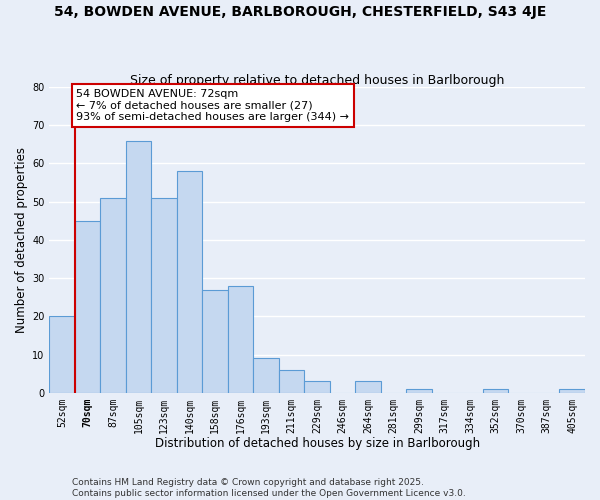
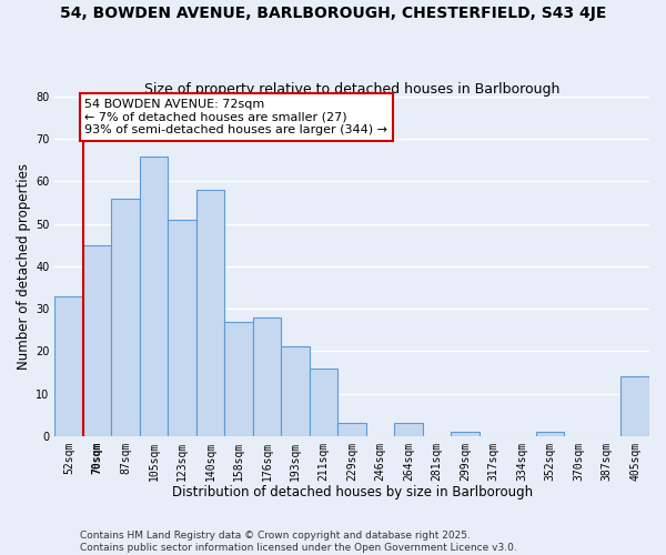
52sqm: 20 -> 33
87sqm: 51 -> 56
193sqm: 9 -> 21
211sqm: 6 -> 16
405sqm: 1 -> 14
